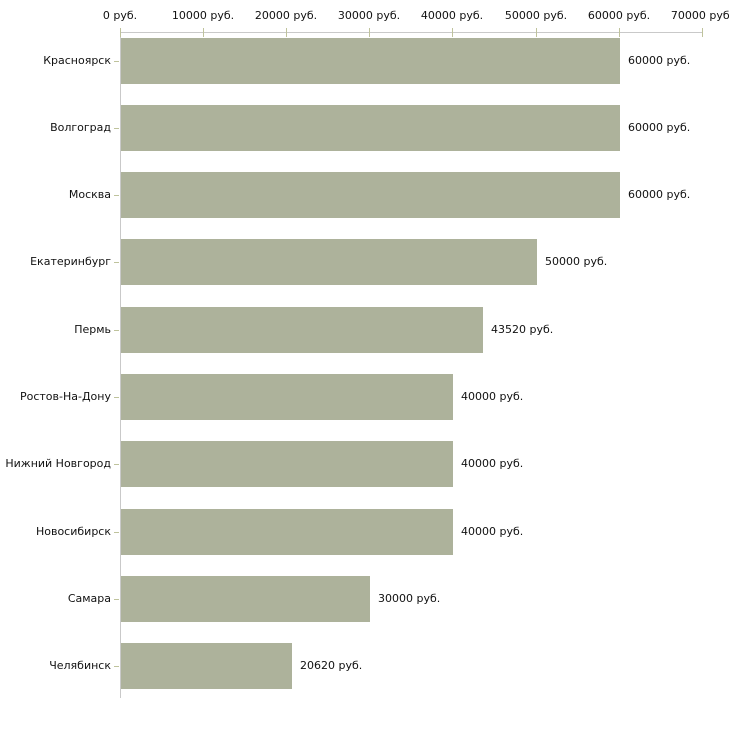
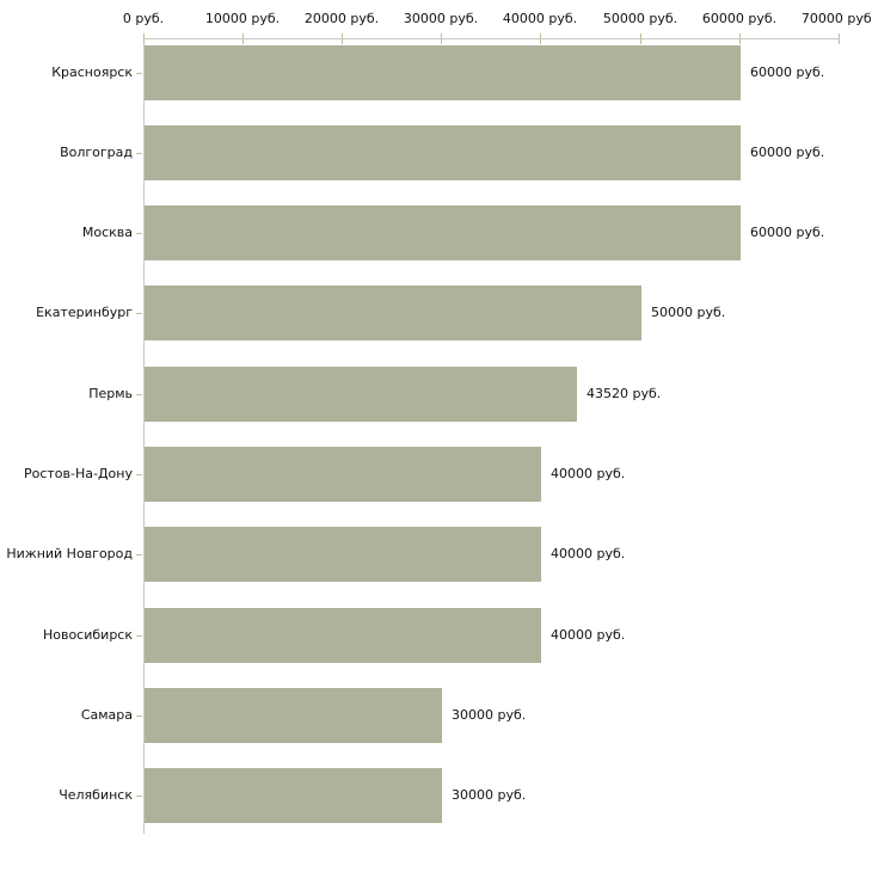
Челябинск: 20620 -> 30000
